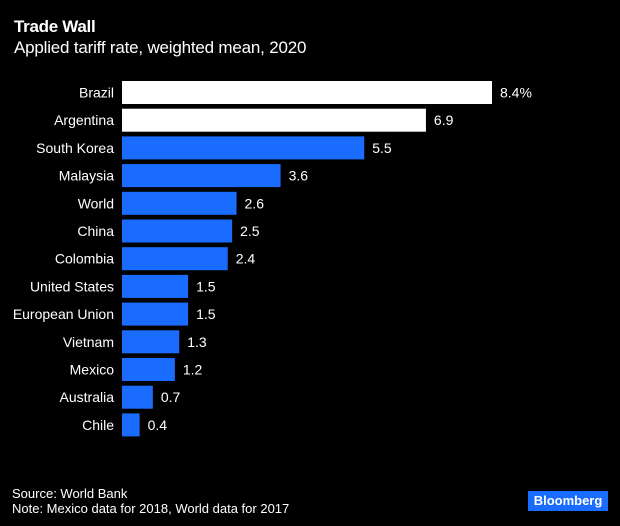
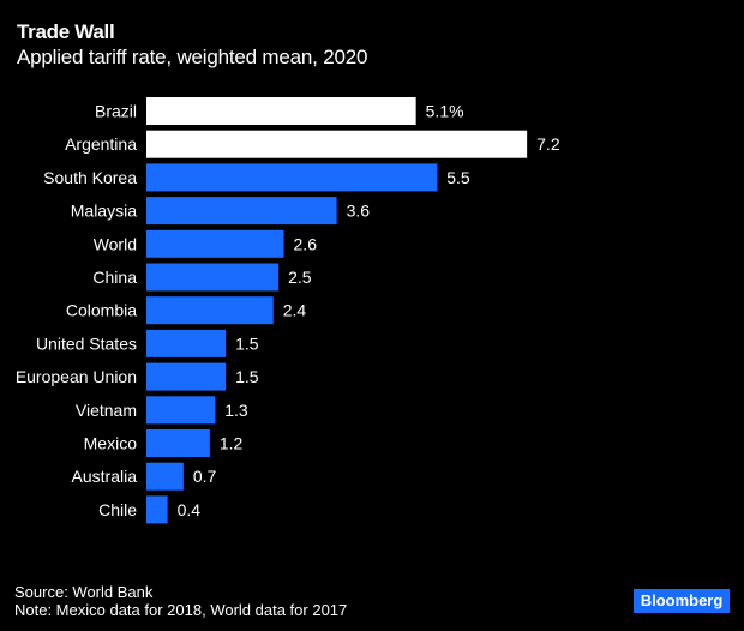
Brazil: 8.4% -> 5.1%
Argentina: 6.9 -> 7.2
